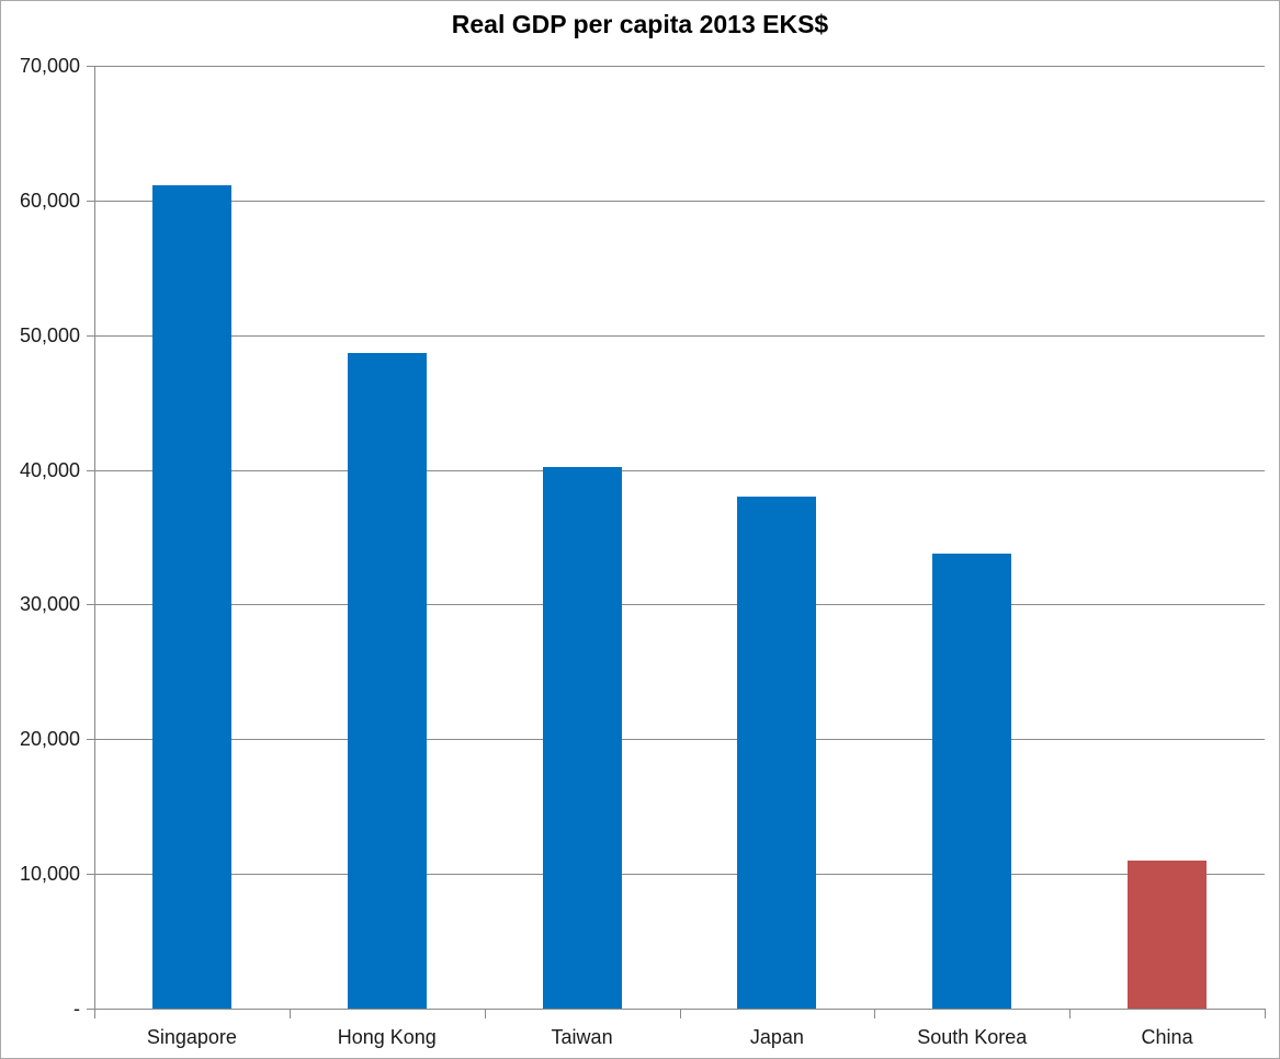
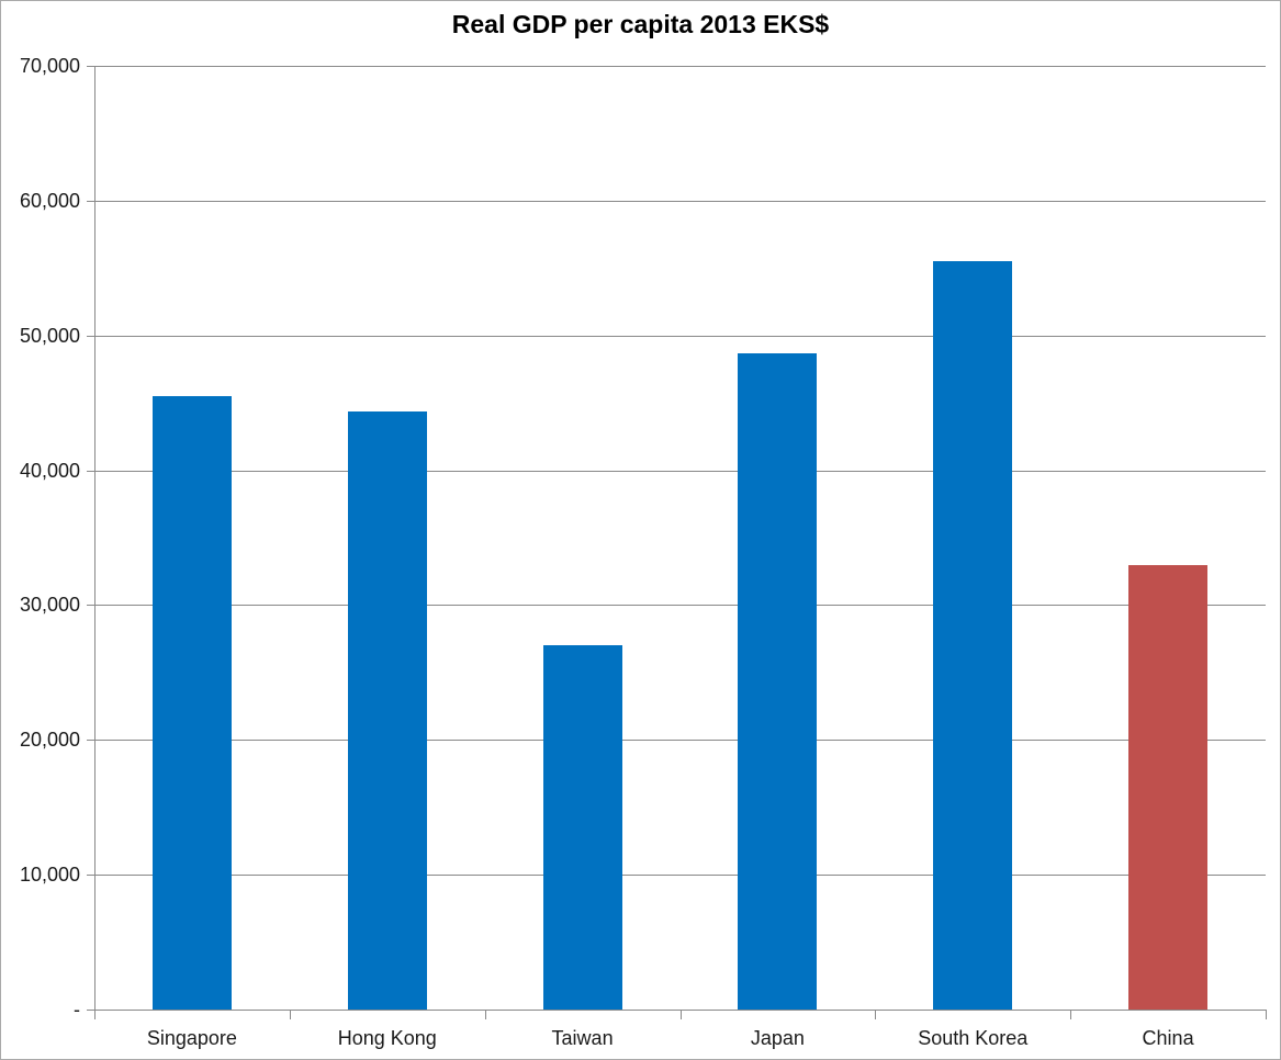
Singapore: 61100 -> 45500
Hong Kong: 48700 -> 44400
Taiwan: 40200 -> 27000
Japan: 38000 -> 48700
South Korea: 33800 -> 55500
China: 11000 -> 33000
